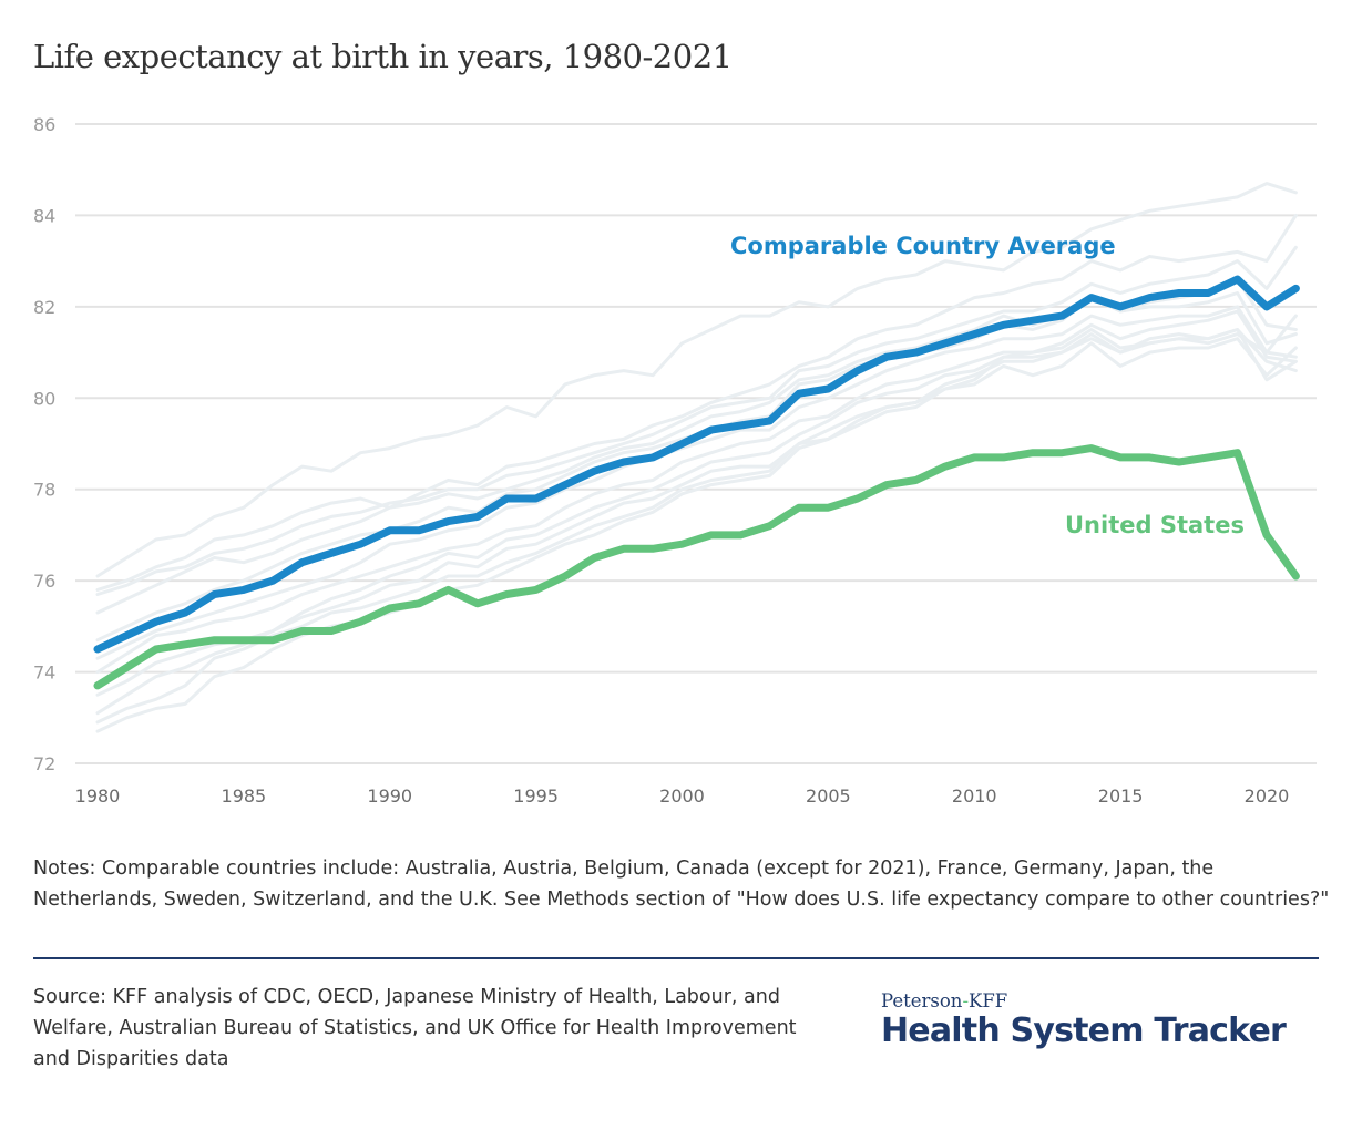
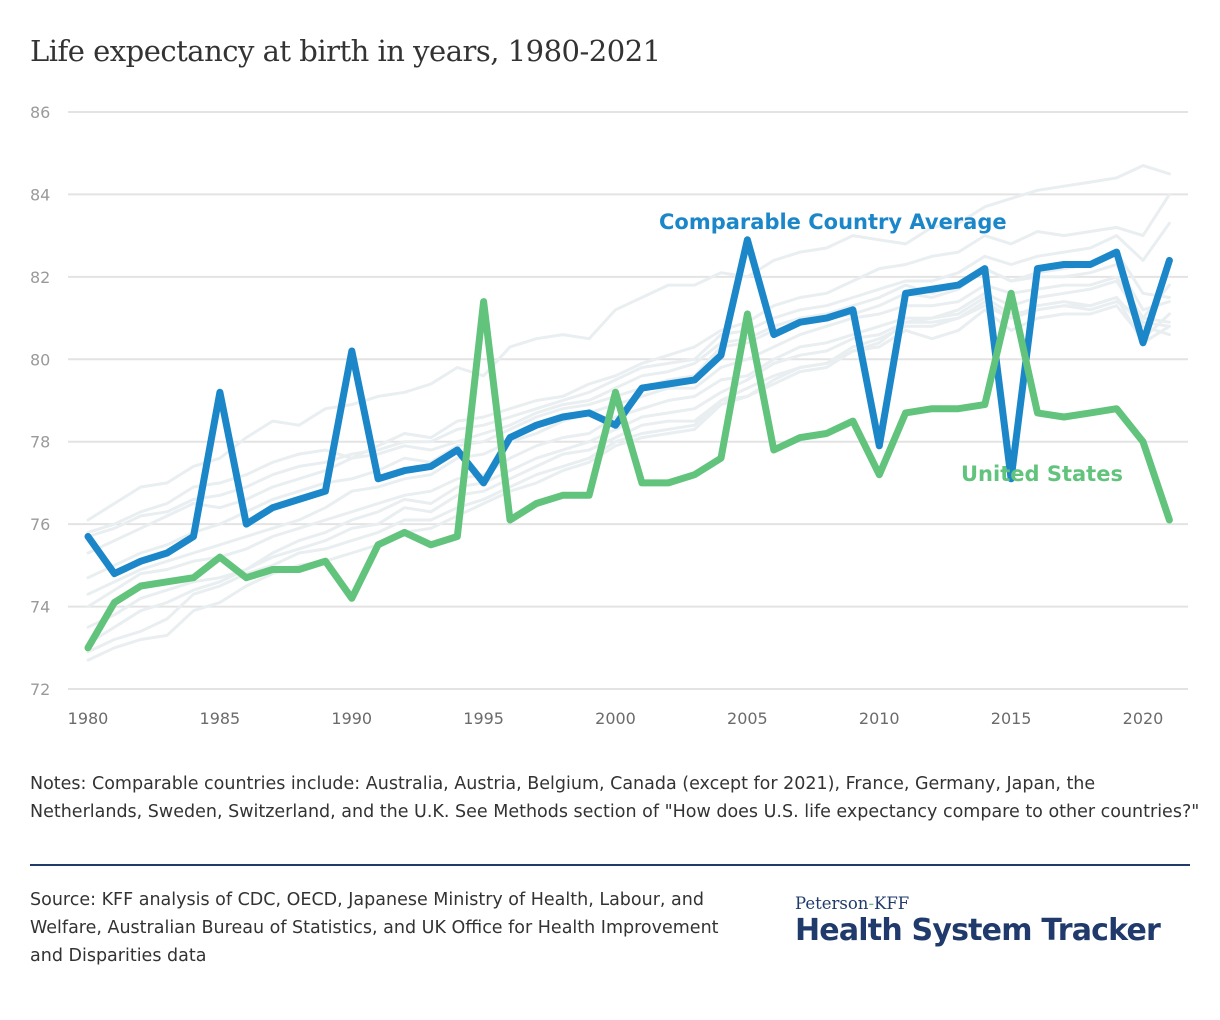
Comparable Country Average/1980: 74.5 -> 75.7
United States/1980: 73.7 -> 73.0
Comparable Country Average/1985: 75.8 -> 79.2
United States/1985: 74.7 -> 75.2
Comparable Country Average/1990: 77.1 -> 80.2
United States/1990: 75.4 -> 74.2
Comparable Country Average/1995: 77.8 -> 77.0
United States/1995: 75.8 -> 81.4
Comparable Country Average/2000: 79.0 -> 78.4
United States/2000: 76.8 -> 79.2
Comparable Country Average/2005: 80.2 -> 82.9
United States/2005: 77.6 -> 81.1
Comparable Country Average/2010: 81.4 -> 77.9
United States/2010: 78.7 -> 77.2
Comparable Country Average/2015: 82.0 -> 77.1
United States/2015: 78.7 -> 81.6
Comparable Country Average/2020: 82.0 -> 80.4
United States/2020: 77.0 -> 78.0
